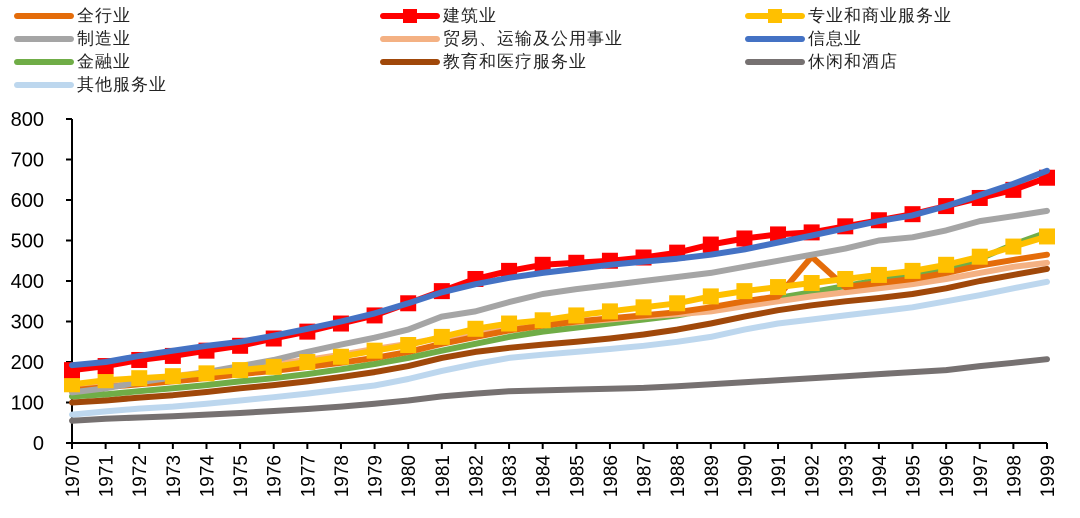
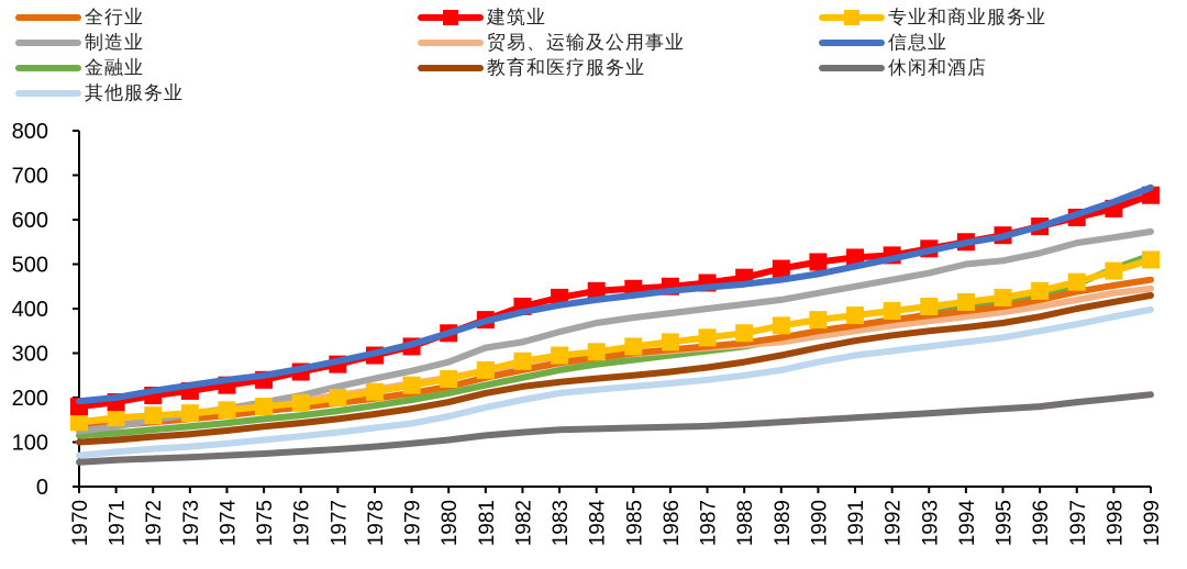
全行业/1992: 460 -> 380
